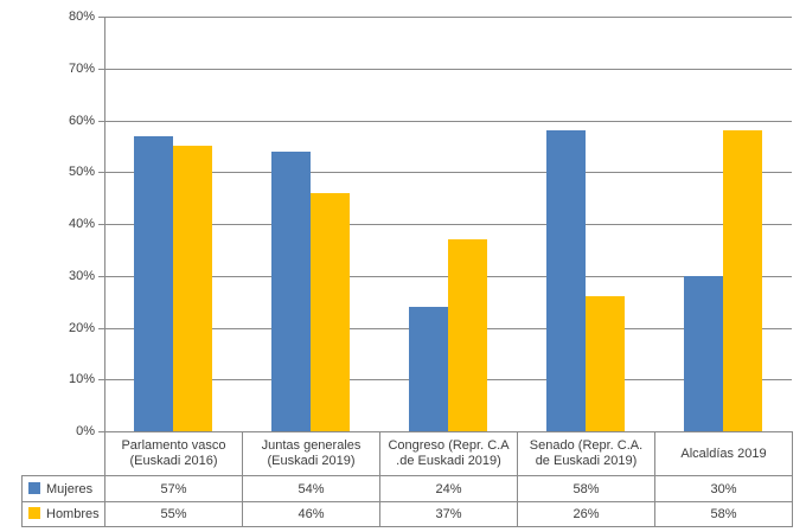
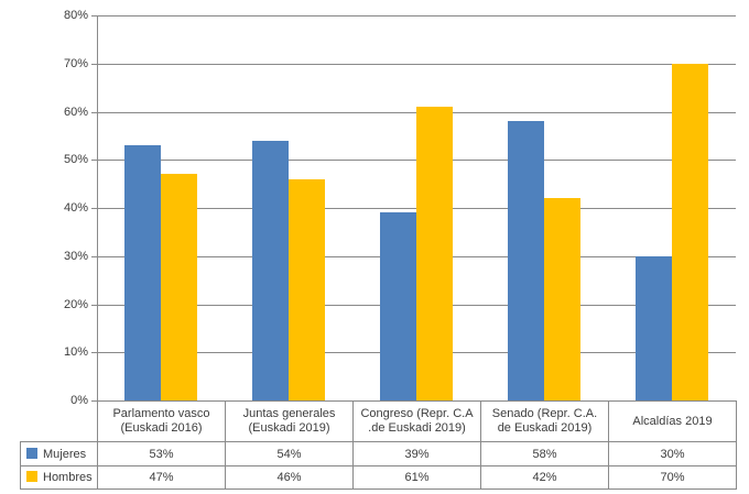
Mujeres/Parlamento vasco (Euskadi 2016): 57% -> 53%
Hombres/Parlamento vasco (Euskadi 2016): 55% -> 47%
Mujeres/Congreso (Repr. C.A .de Euskadi 2019): 24% -> 39%
Hombres/Congreso (Repr. C.A .de Euskadi 2019): 37% -> 61%
Hombres/Senado (Repr. C.A. de Euskadi 2019): 26% -> 42%
Hombres/Alcaldías 2019: 58% -> 70%
